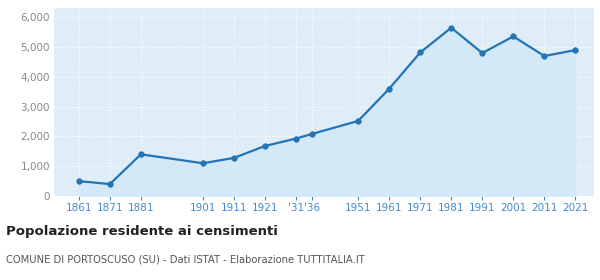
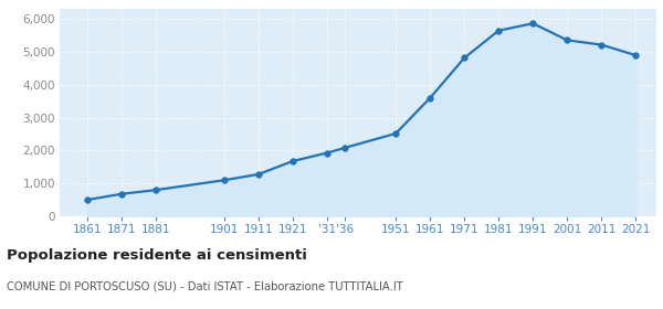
1871: 400 -> 680
1881: 1,400 -> 800
1991: 4,800 -> 5,870
2011: 4,700 -> 5,220
